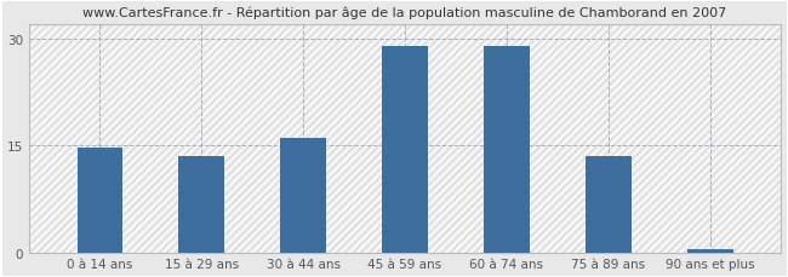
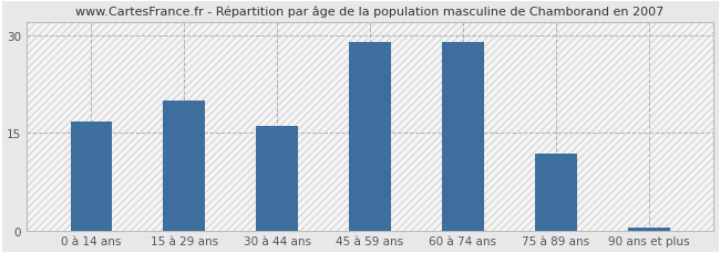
0 à 14 ans: 14.7 -> 16.8
15 à 29 ans: 13.5 -> 20.0
75 à 89 ans: 13.5 -> 11.8
